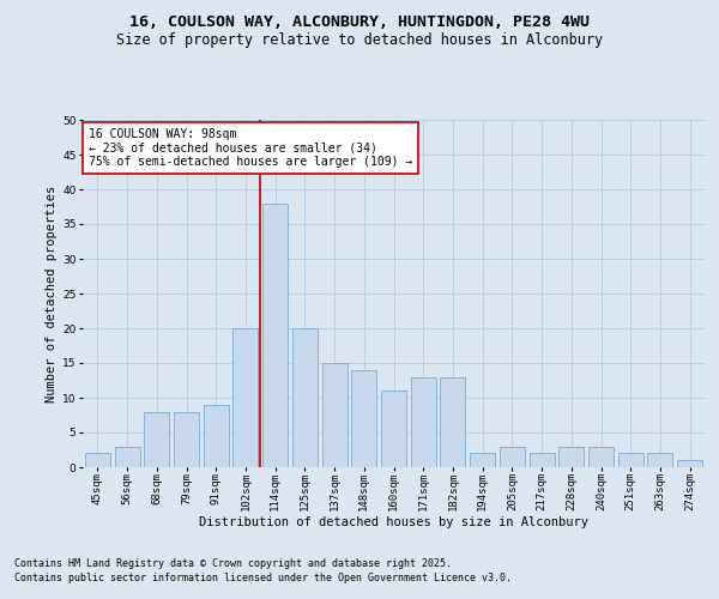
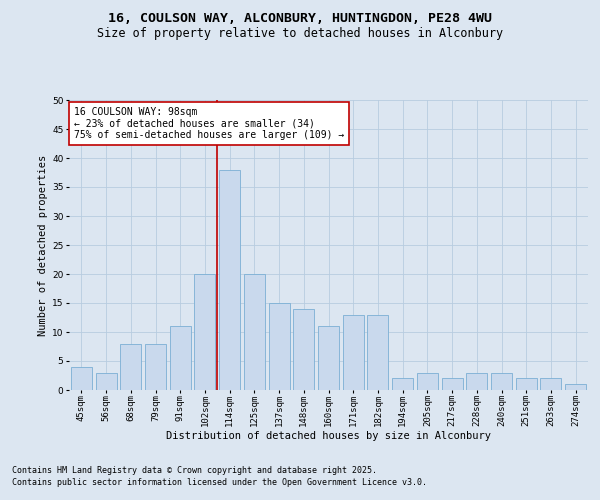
45sqm: 2 -> 4
91sqm: 9 -> 11
